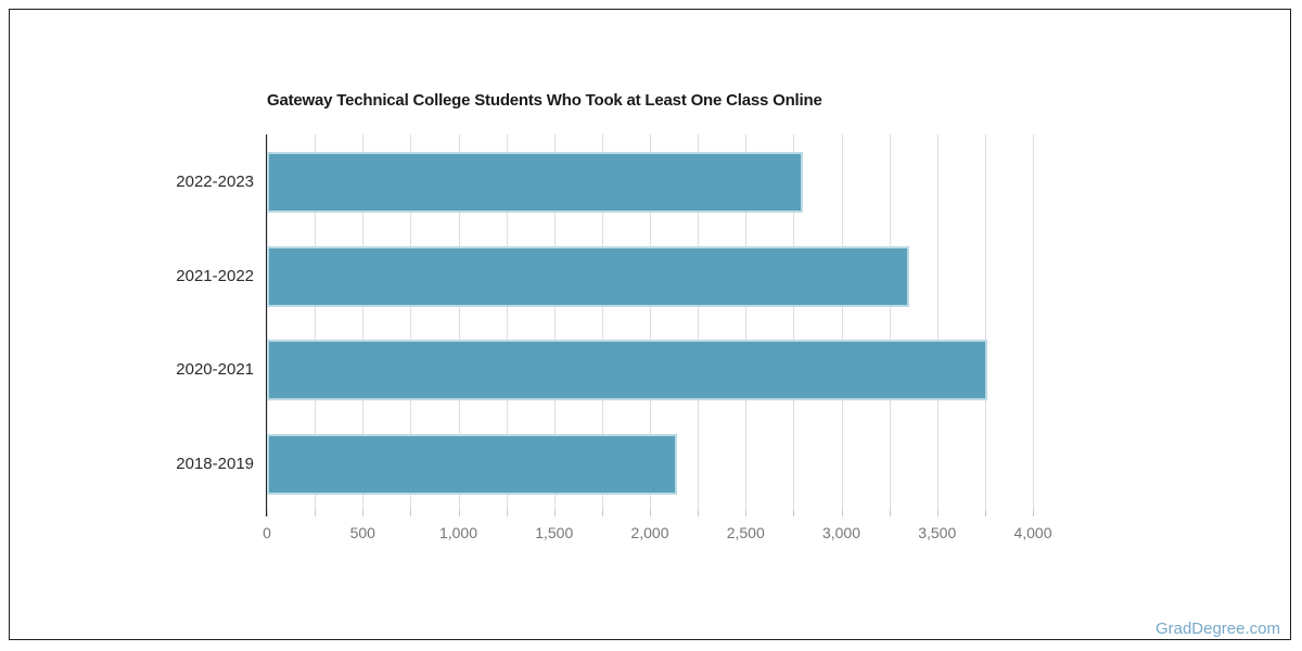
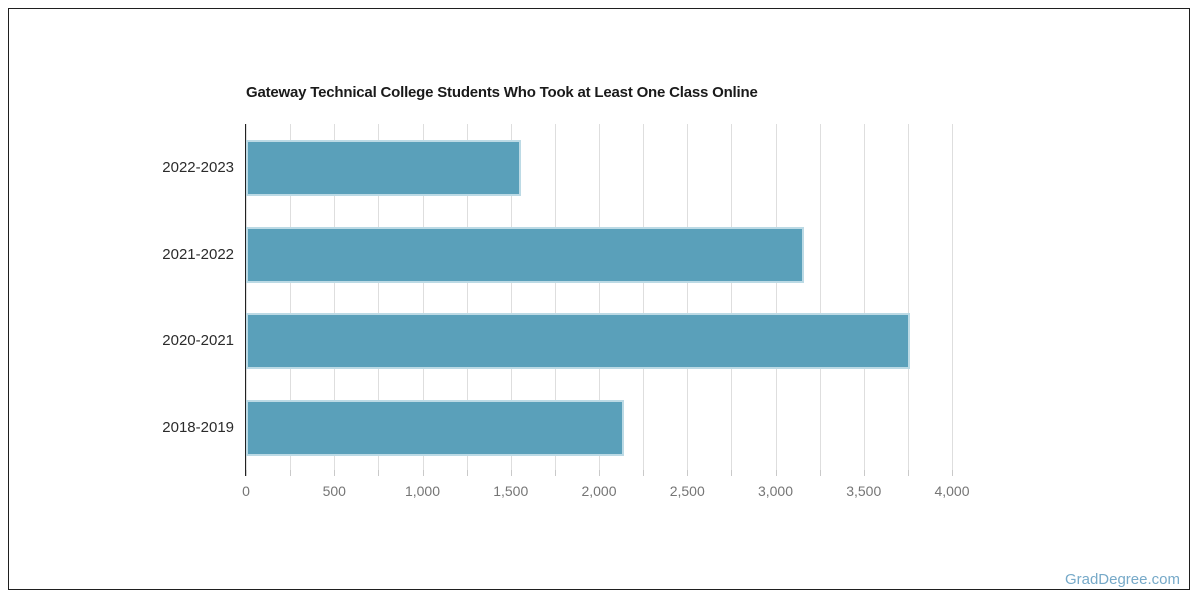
2022-2023: 2800 -> 1560
2021-2022: 3360 -> 3160
